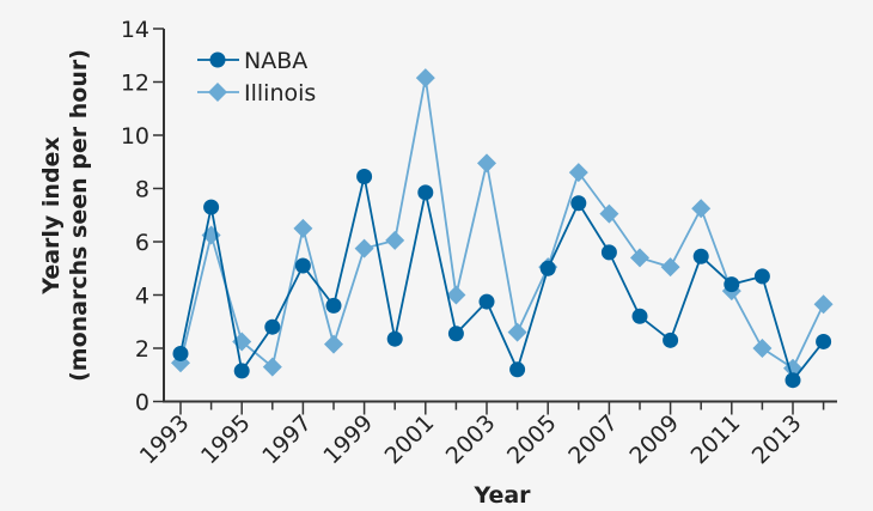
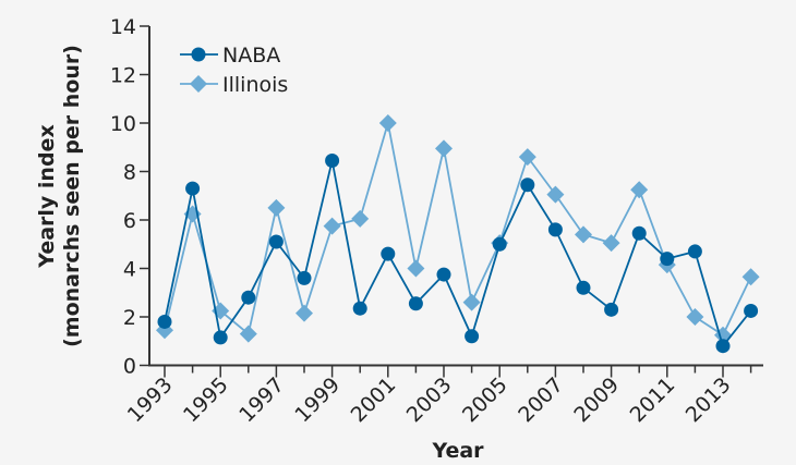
NABA/2001: 7.8 -> 4.6
Illinois/2001: 12.2 -> 10.0
